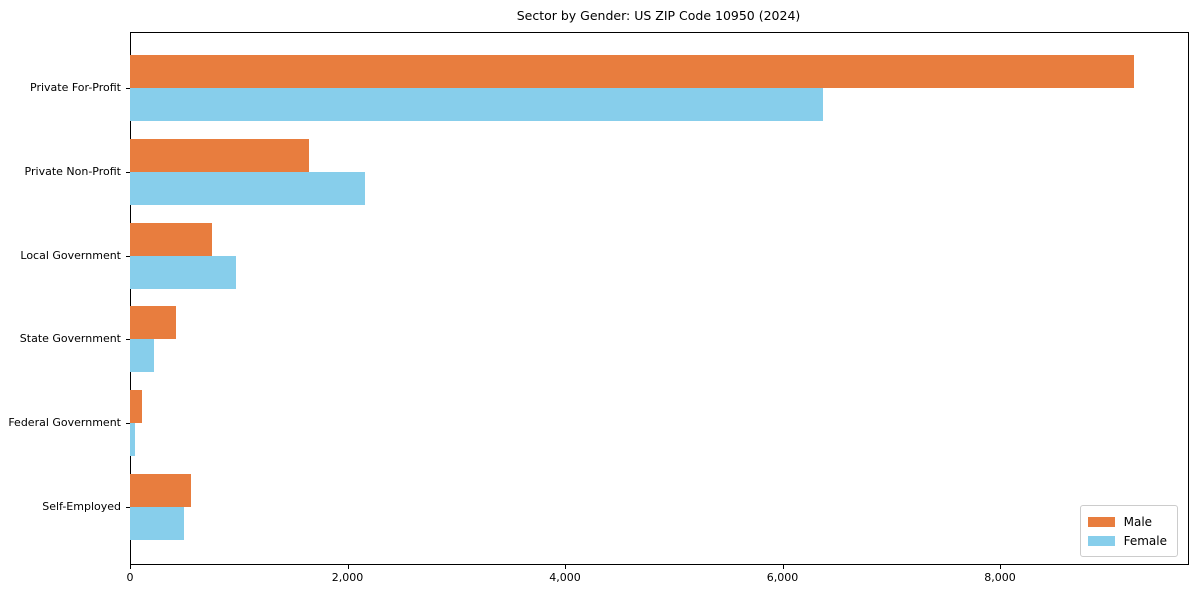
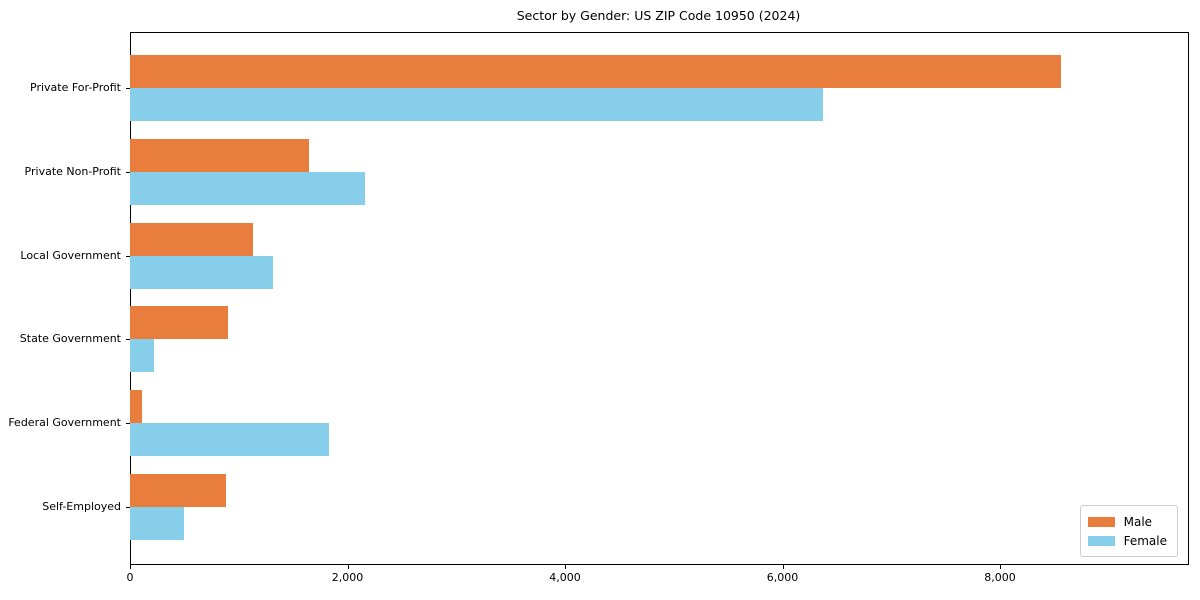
Male/Private For-Profit: 9230 -> 8560
Male/Local Government: 760 -> 1130
Female/Local Government: 980 -> 1310
Male/State Government: 420 -> 900
Female/Federal Government: 50 -> 1830
Male/Self-Employed: 560 -> 880
